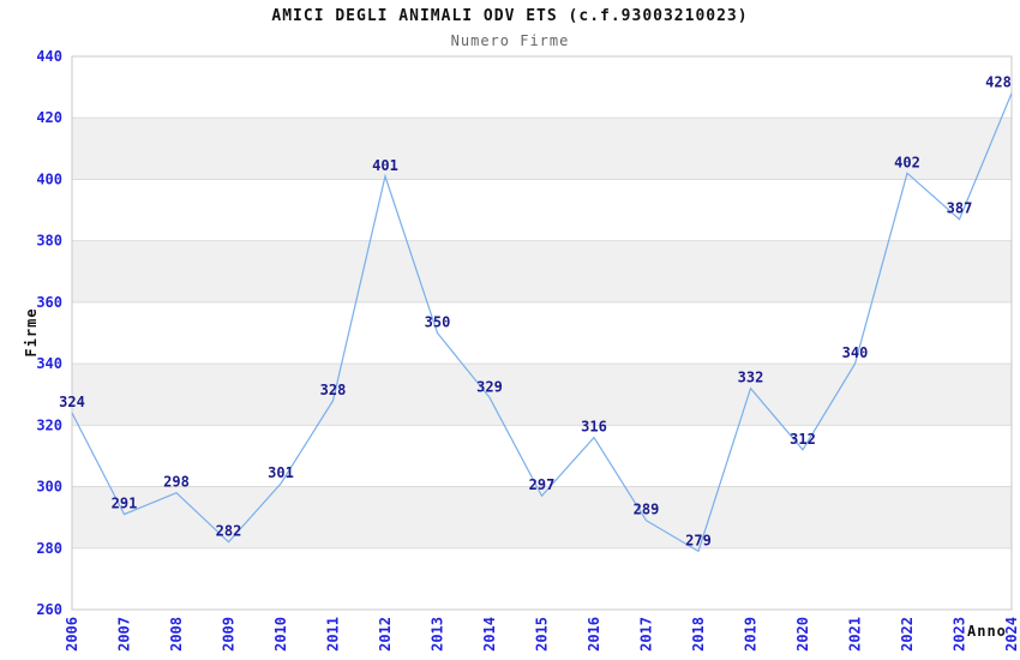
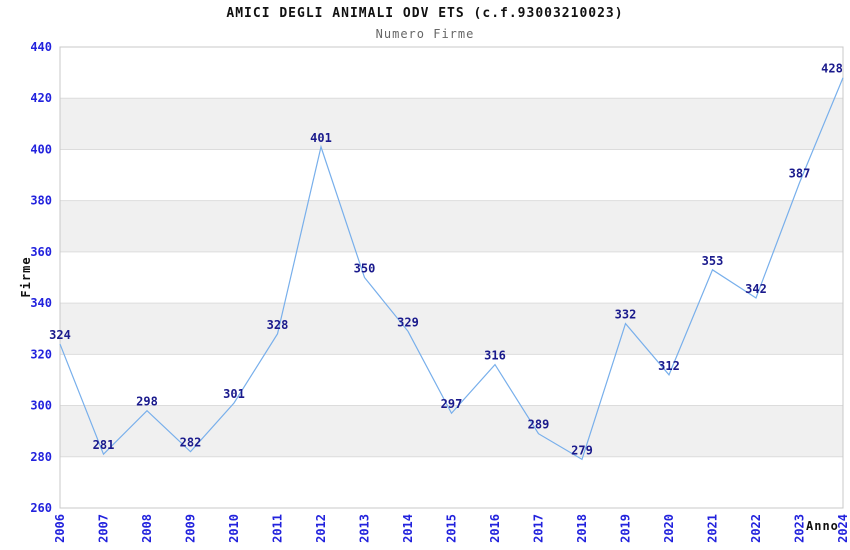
2007: 291 -> 281
2021: 340 -> 353
2022: 402 -> 342
